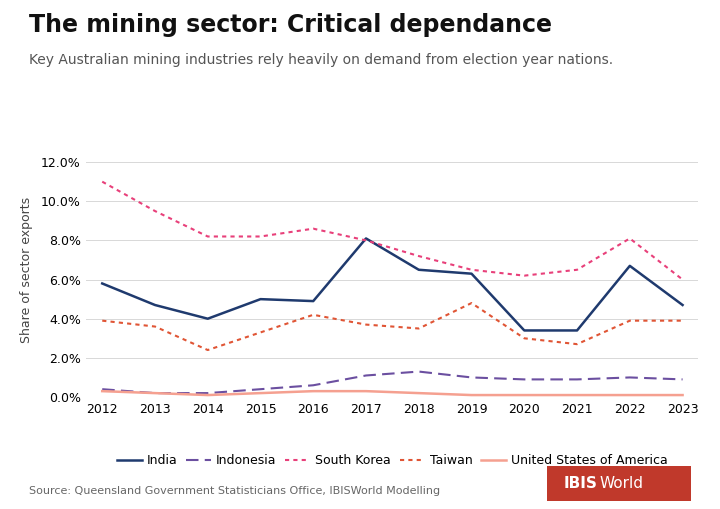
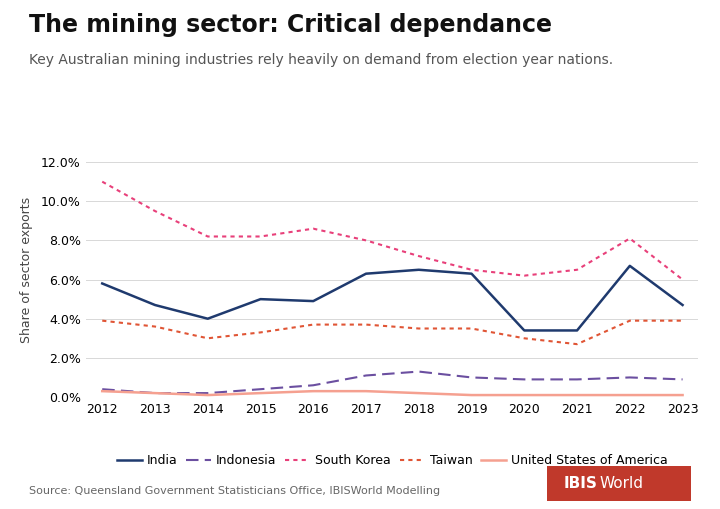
Taiwan/2014: 2.4% -> 3.0%
Taiwan/2016: 4.2% -> 3.7%
India/2017: 8.1% -> 6.3%
Taiwan/2019: 4.8% -> 3.5%
